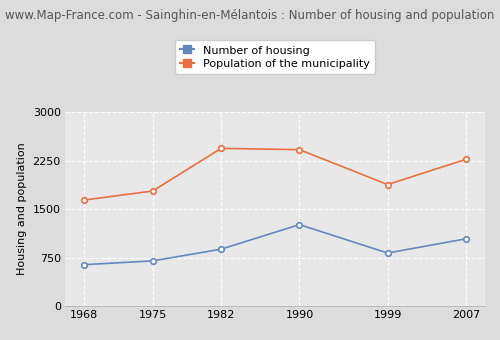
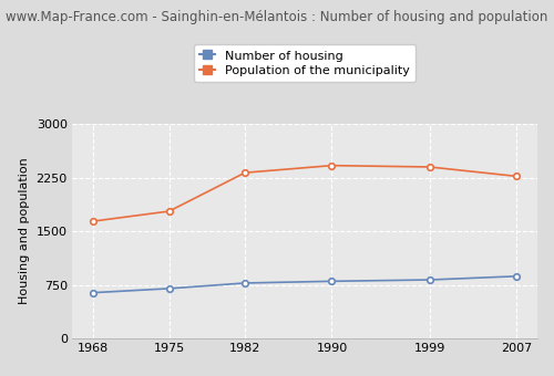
Number of housing/1982: 880 -> 780
Population of the municipality/1982: 2440 -> 2320
Number of housing/1990: 1260 -> 800
Population of the municipality/1999: 1880 -> 2400
Number of housing/2007: 1040 -> 870
